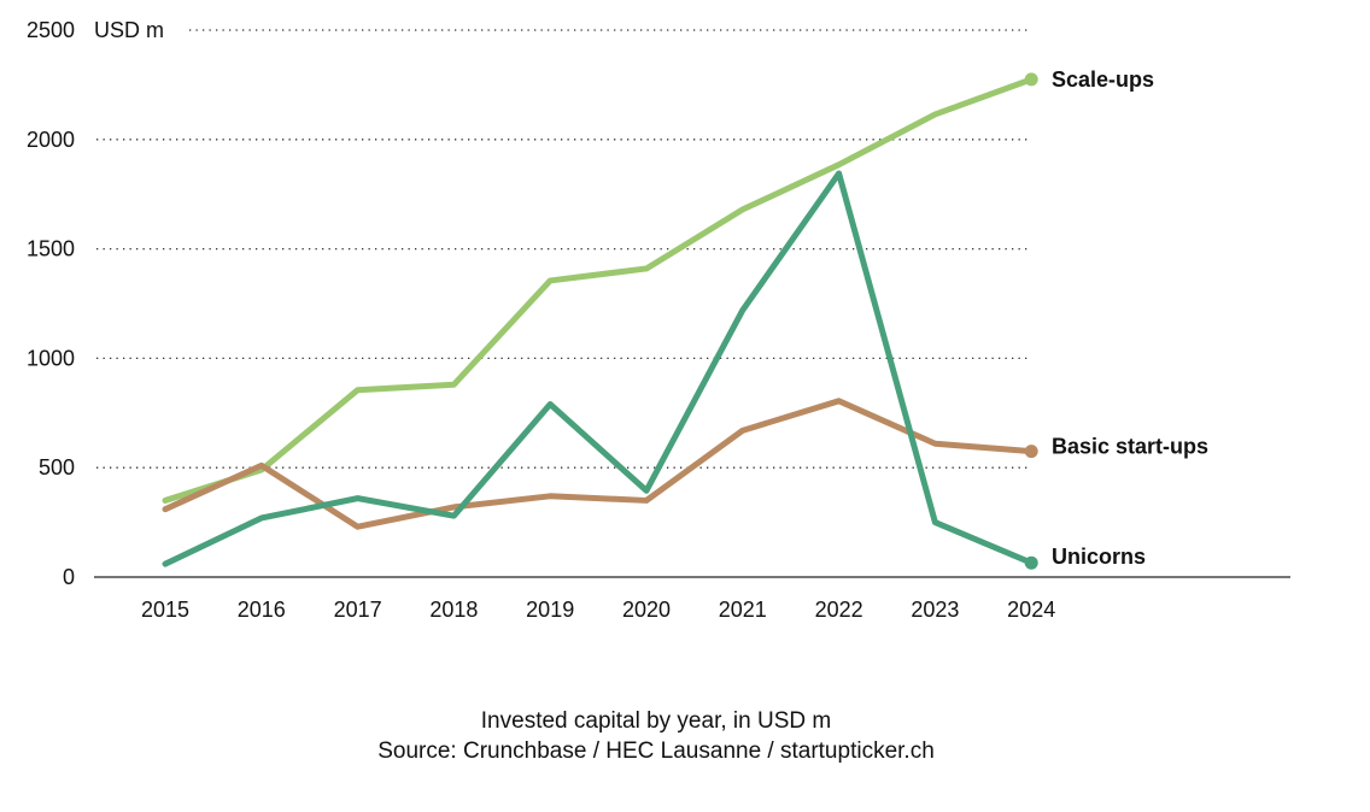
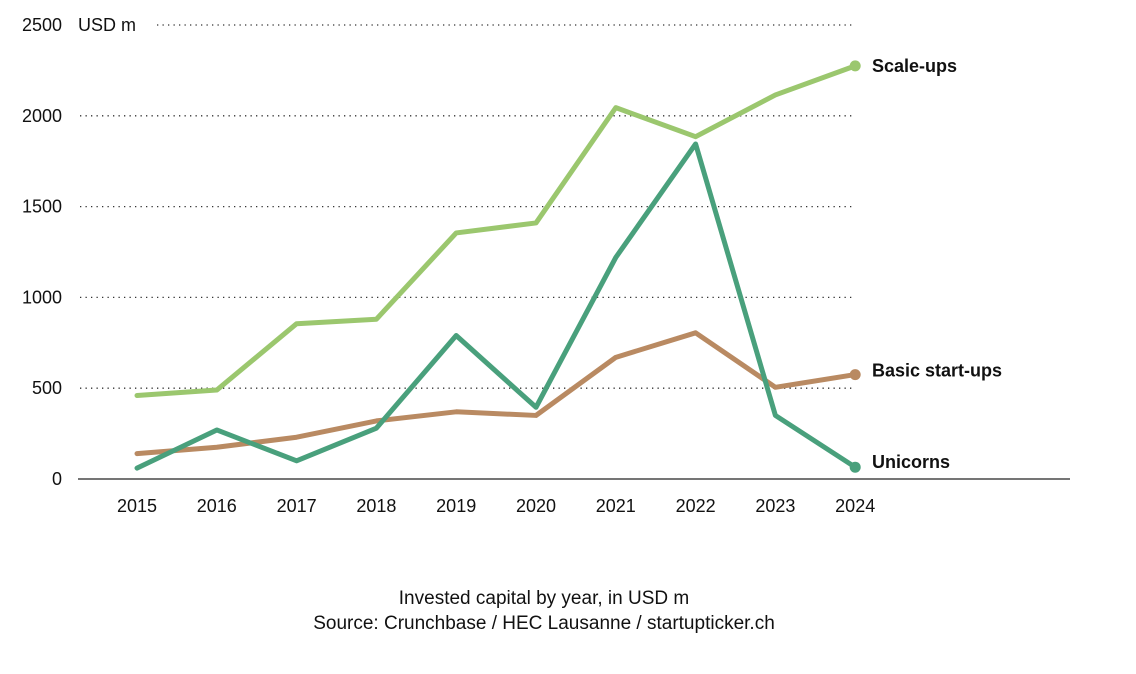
Scale-ups/2015: 350 -> 460
Basic start-ups/2015: 310 -> 140
Basic start-ups/2016: 510 -> 180
Unicorns/2017: 360 -> 100
Scale-ups/2021: 1680 -> 2040
Basic start-ups/2023: 610 -> 500
Unicorns/2023: 250 -> 350
